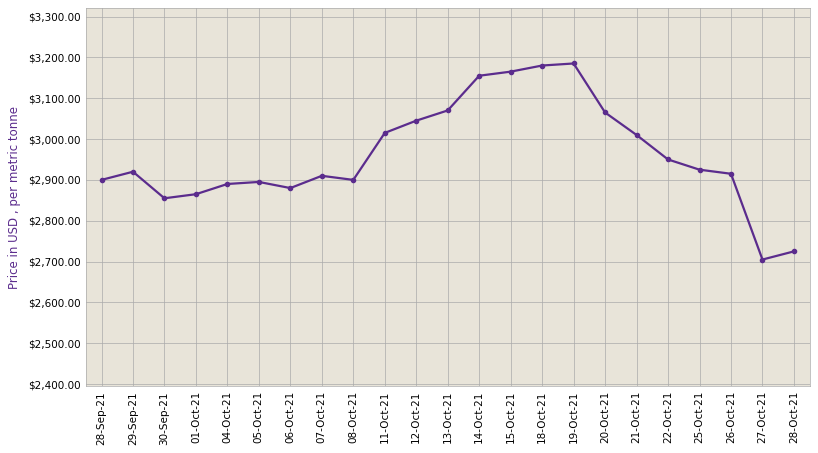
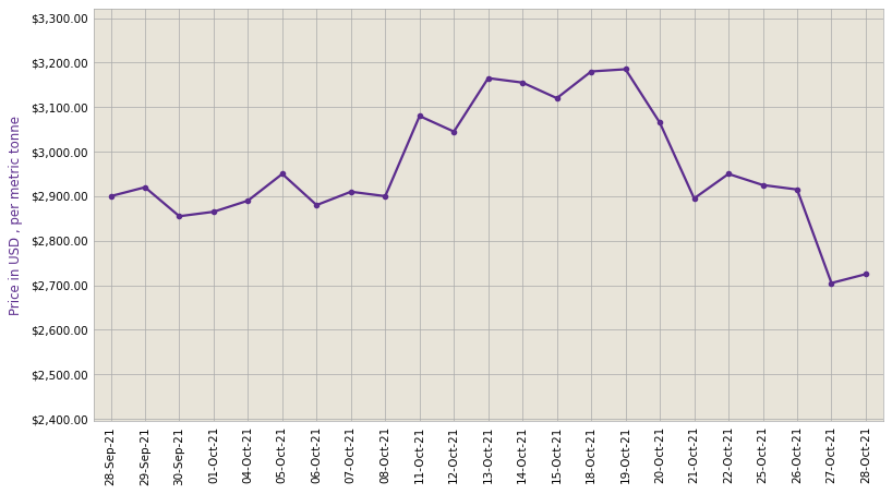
05-Oct-21: $2,895 -> $2,950
11-Oct-21: $3,015 -> $3,080
13-Oct-21: $3,070 -> $3,165
15-Oct-21: $3,165 -> $3,120
21-Oct-21: $3,010 -> $2,895
